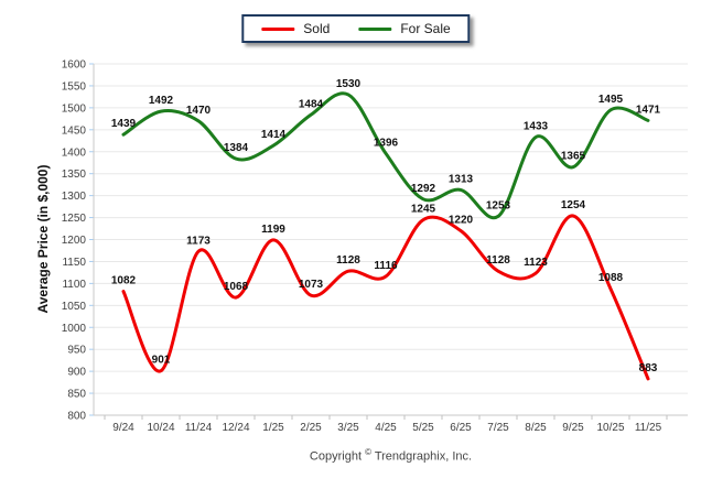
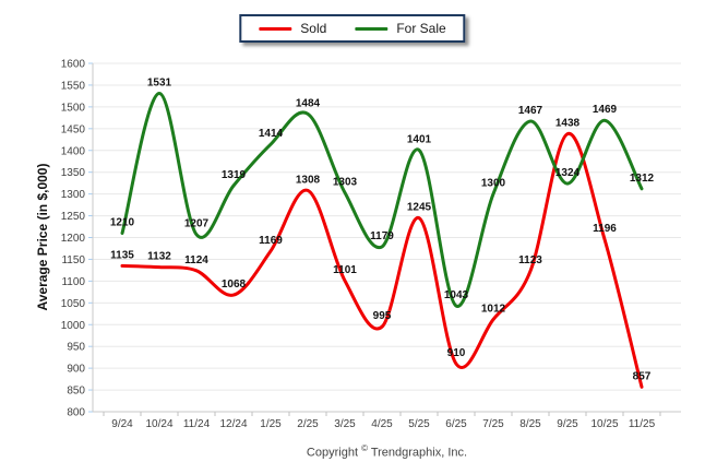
Sold/9/24: 1082 -> 1135
For Sale/9/24: 1439 -> 1210
Sold/10/24: 901 -> 1132
For Sale/10/24: 1492 -> 1531
Sold/11/24: 1173 -> 1124
For Sale/11/24: 1470 -> 1207
For Sale/12/24: 1384 -> 1319
Sold/1/25: 1199 -> 1169
Sold/2/25: 1073 -> 1308
Sold/3/25: 1128 -> 1101
For Sale/3/25: 1530 -> 1303
Sold/4/25: 1116 -> 995
For Sale/4/25: 1396 -> 1179
For Sale/5/25: 1292 -> 1401
Sold/6/25: 1220 -> 910
For Sale/6/25: 1313 -> 1043
Sold/7/25: 1128 -> 1012
For Sale/7/25: 1253 -> 1300
For Sale/8/25: 1433 -> 1467
Sold/9/25: 1254 -> 1438
For Sale/9/25: 1365 -> 1324
Sold/10/25: 1088 -> 1196
For Sale/10/25: 1495 -> 1469
Sold/11/25: 883 -> 857
For Sale/11/25: 1471 -> 1312
